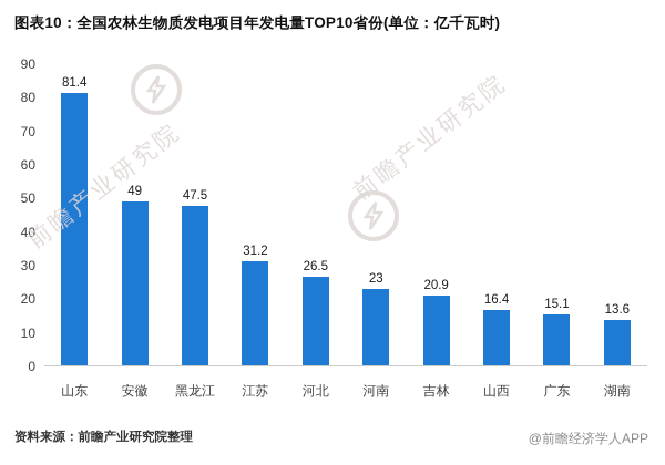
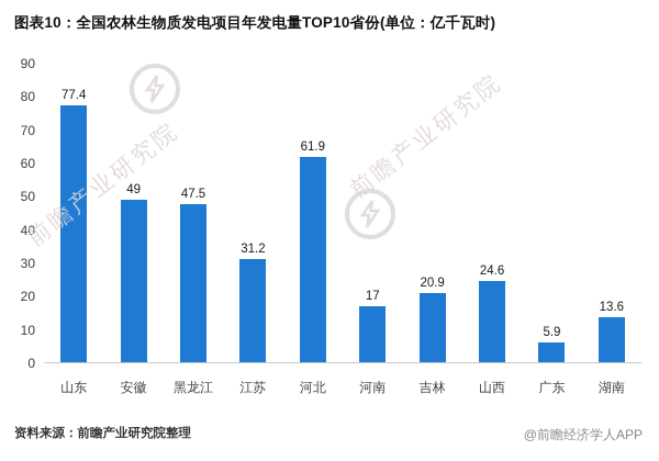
山东: 81.4 -> 77.4
河北: 26.5 -> 61.9
河南: 23 -> 17
山西: 16.4 -> 24.6
广东: 15.1 -> 5.9
